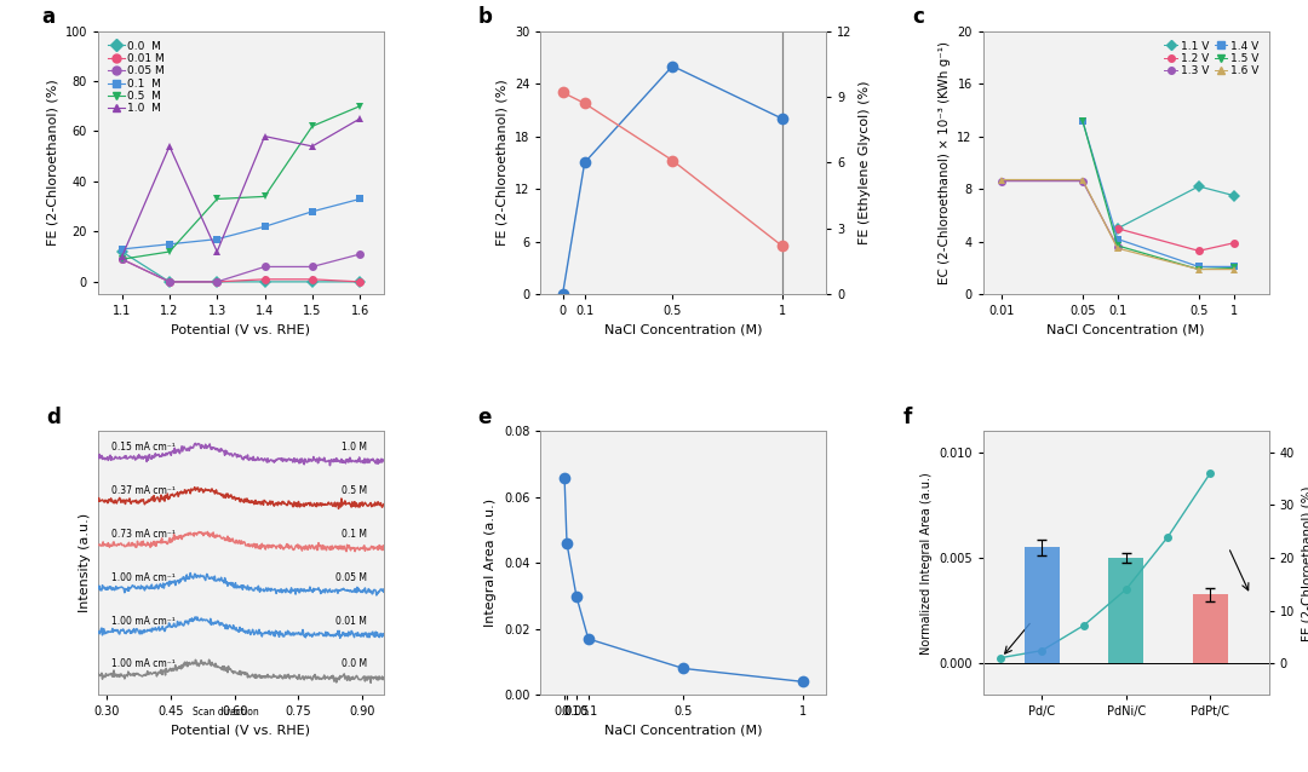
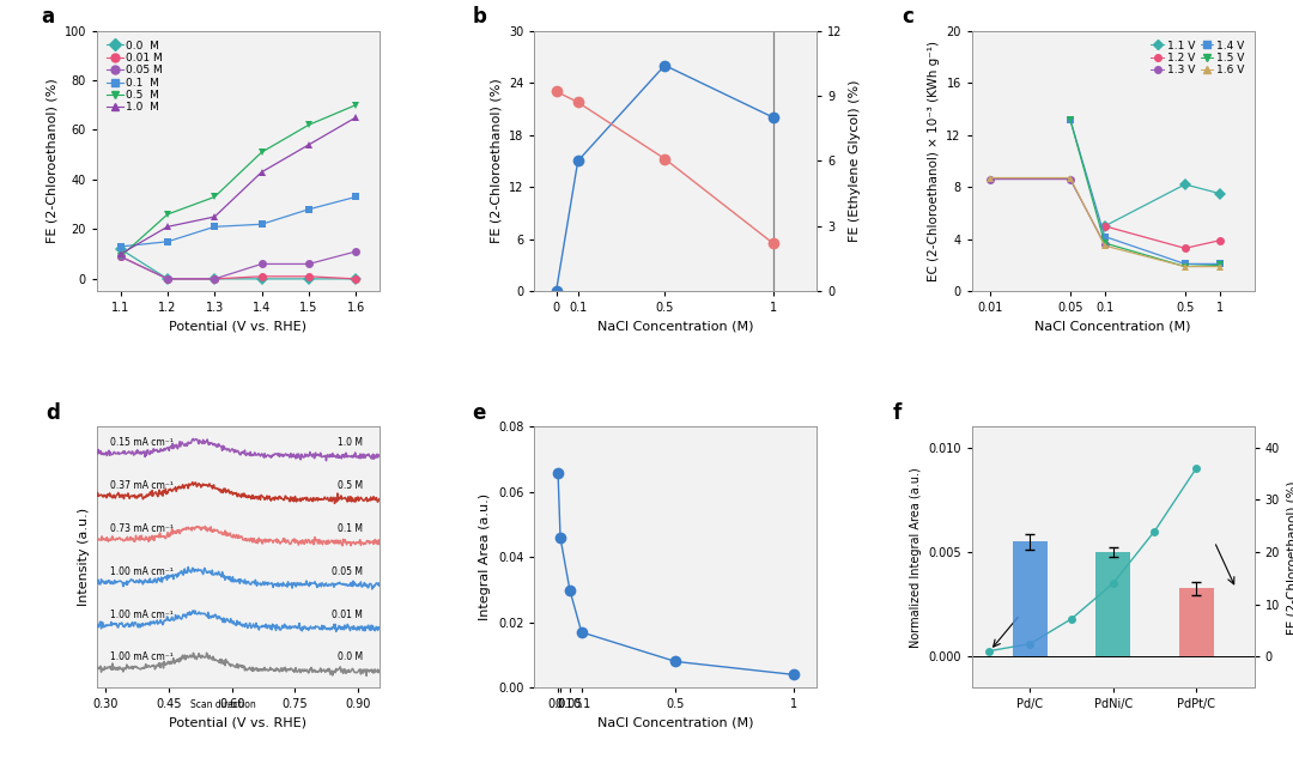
0.5 M/1.2: 12 -> 26
1.0 M/1.2: 54 -> 21
0.1 M/1.3: 17 -> 21
1.0 M/1.3: 12 -> 25
0.5 M/1.4: 34 -> 51
1.0 M/1.4: 58 -> 43
